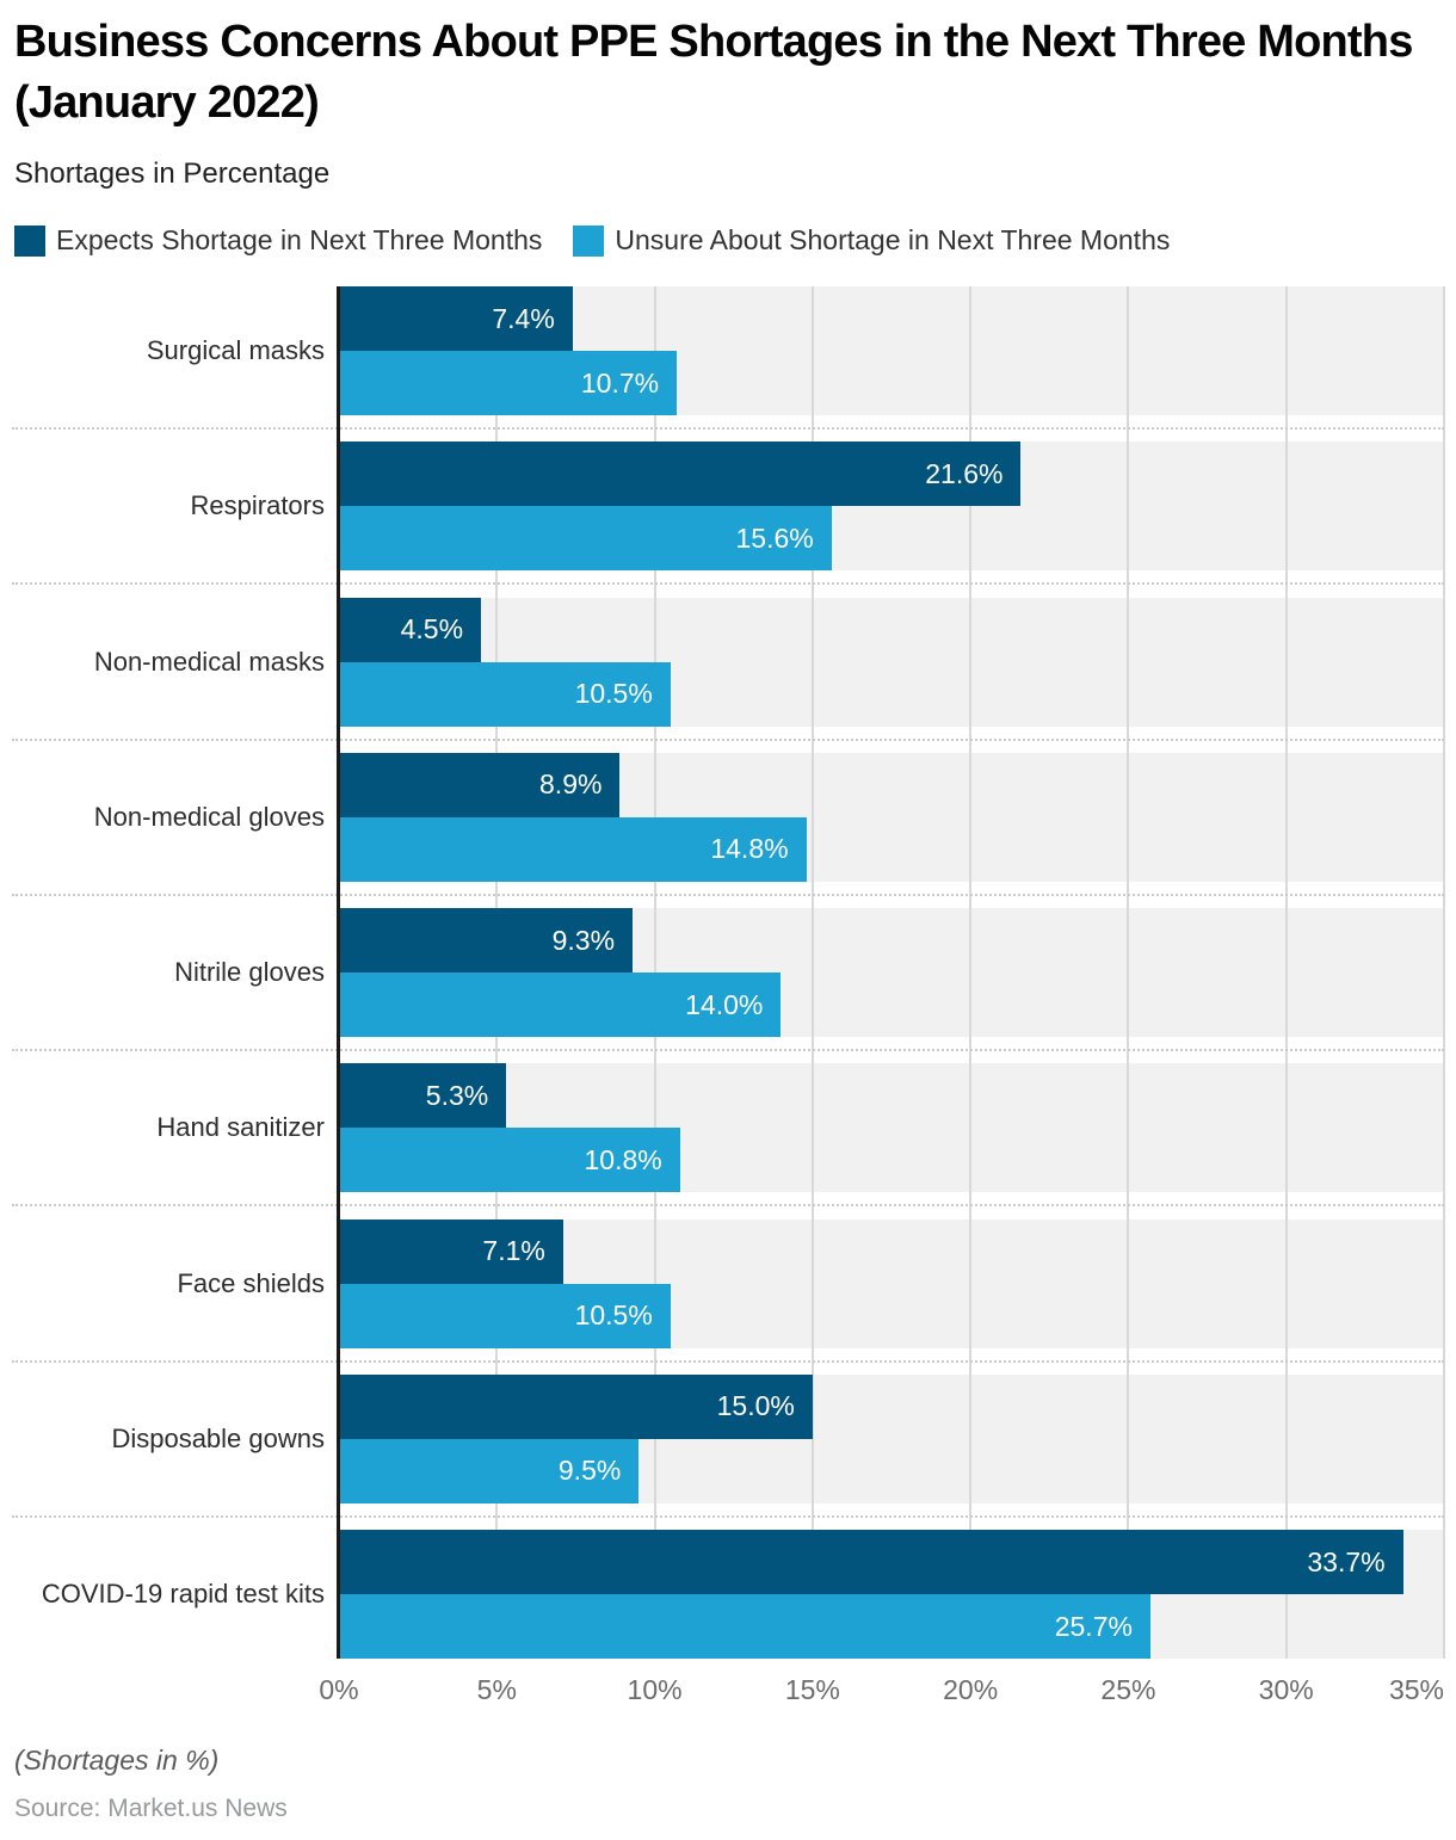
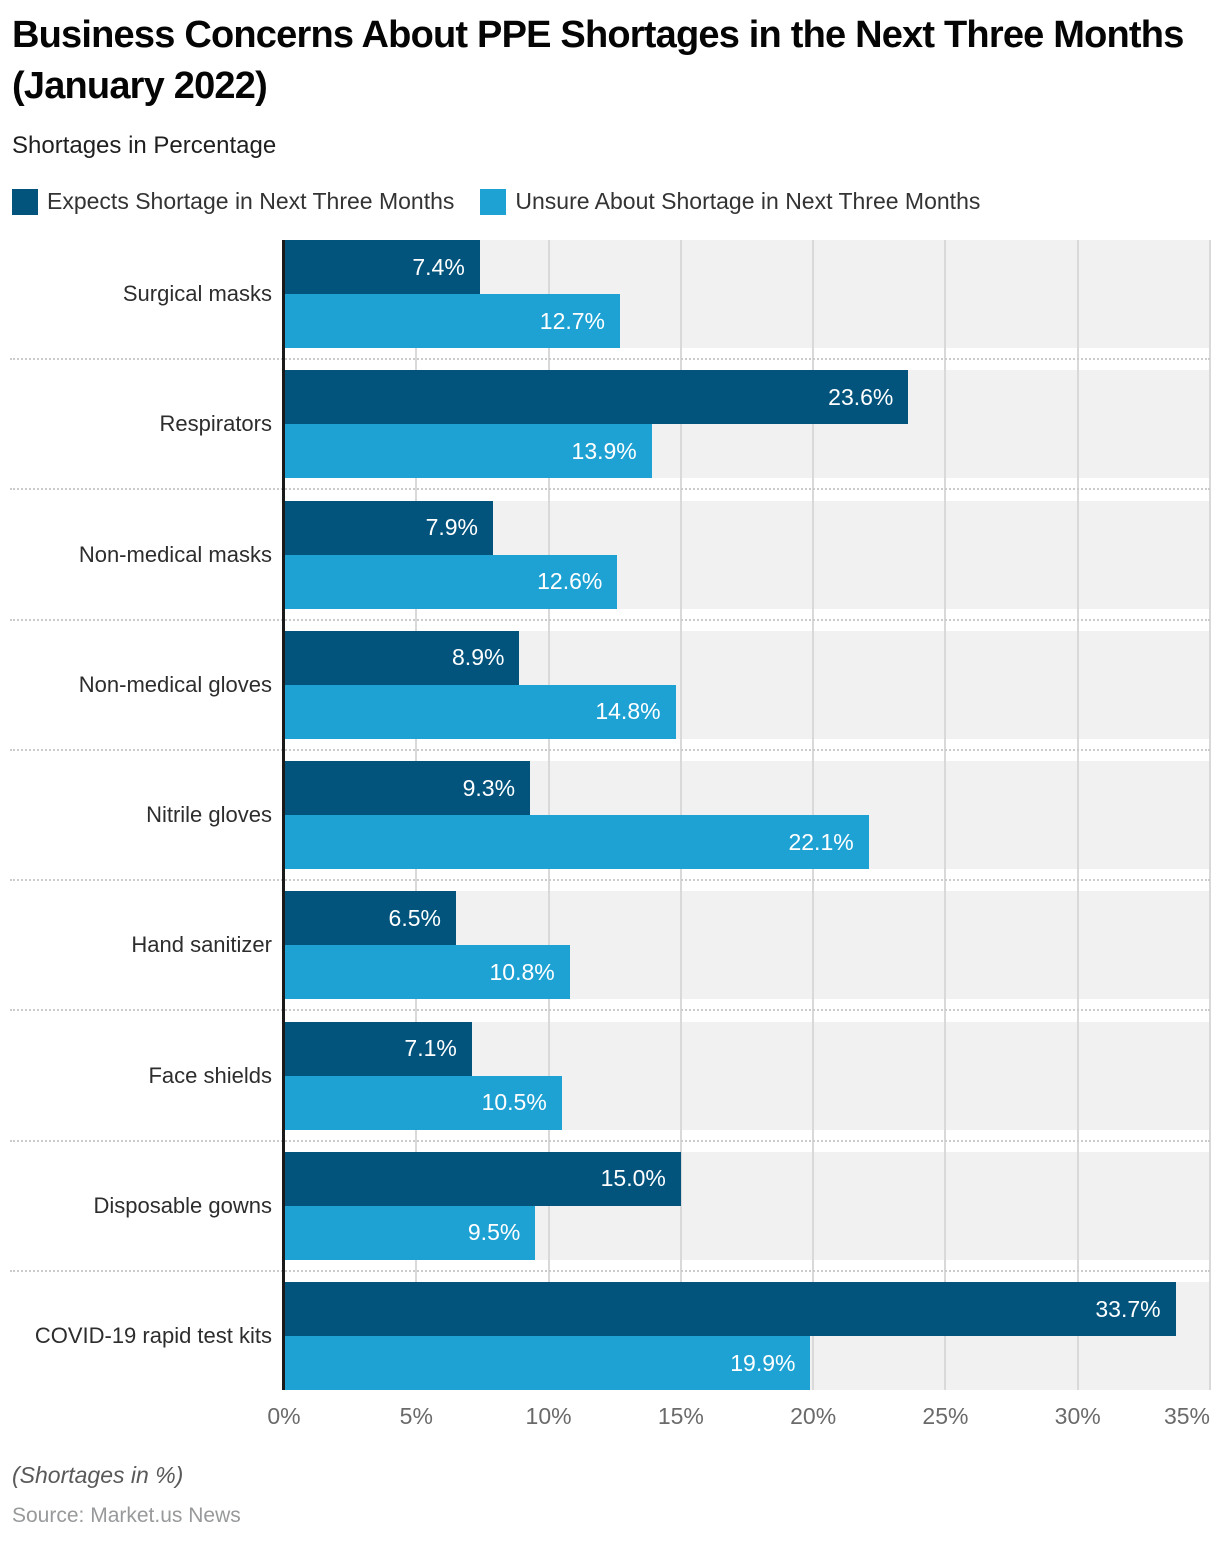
Unsure About Shortage in Next Three Months/Surgical masks: 10.7% -> 12.7%
Expects Shortage in Next Three Months/Respirators: 21.6% -> 23.6%
Unsure About Shortage in Next Three Months/Respirators: 15.6% -> 13.9%
Expects Shortage in Next Three Months/Non-medical masks: 4.5% -> 7.9%
Unsure About Shortage in Next Three Months/Non-medical masks: 10.5% -> 12.6%
Unsure About Shortage in Next Three Months/Nitrile gloves: 14.0% -> 22.1%
Expects Shortage in Next Three Months/Hand sanitizer: 5.3% -> 6.5%
Unsure About Shortage in Next Three Months/COVID-19 rapid test kits: 25.7% -> 19.9%
